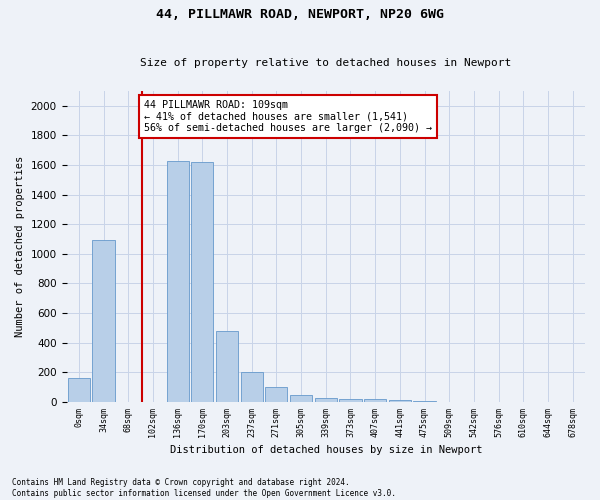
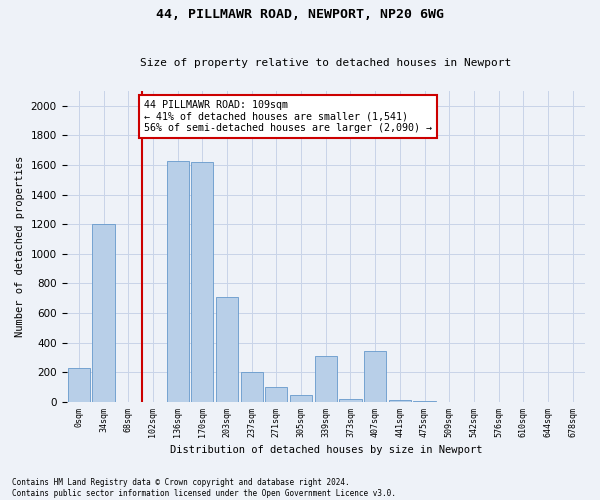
0sqm: 160 -> 230
34sqm: 1090 -> 1200
203sqm: 480 -> 710
339sqm: 30 -> 310
407sqm: 20 -> 340
